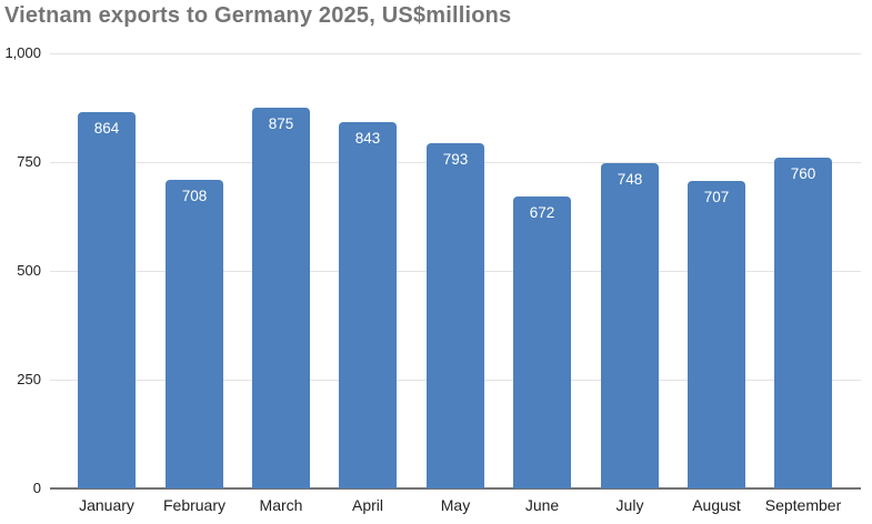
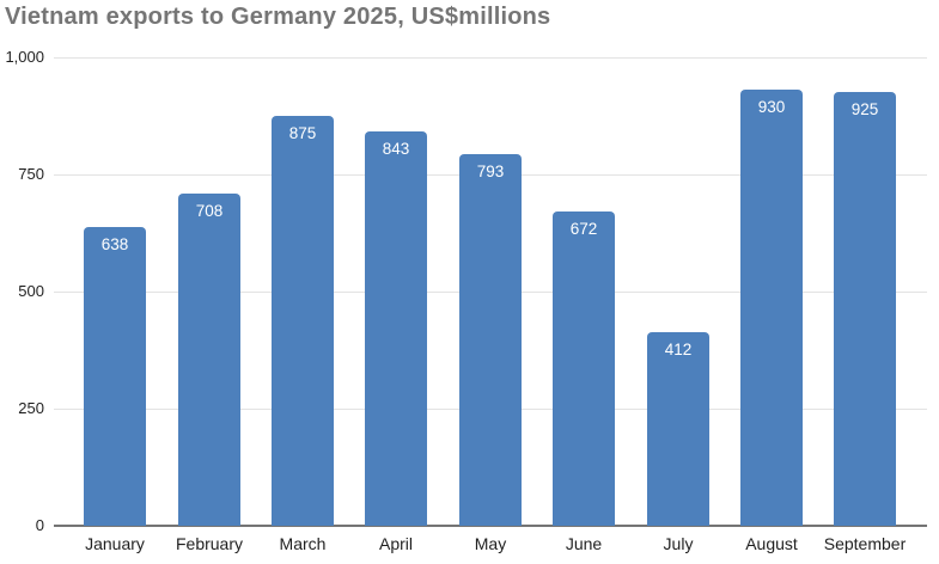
January: 864 -> 638
July: 748 -> 412
August: 707 -> 930
September: 760 -> 925
